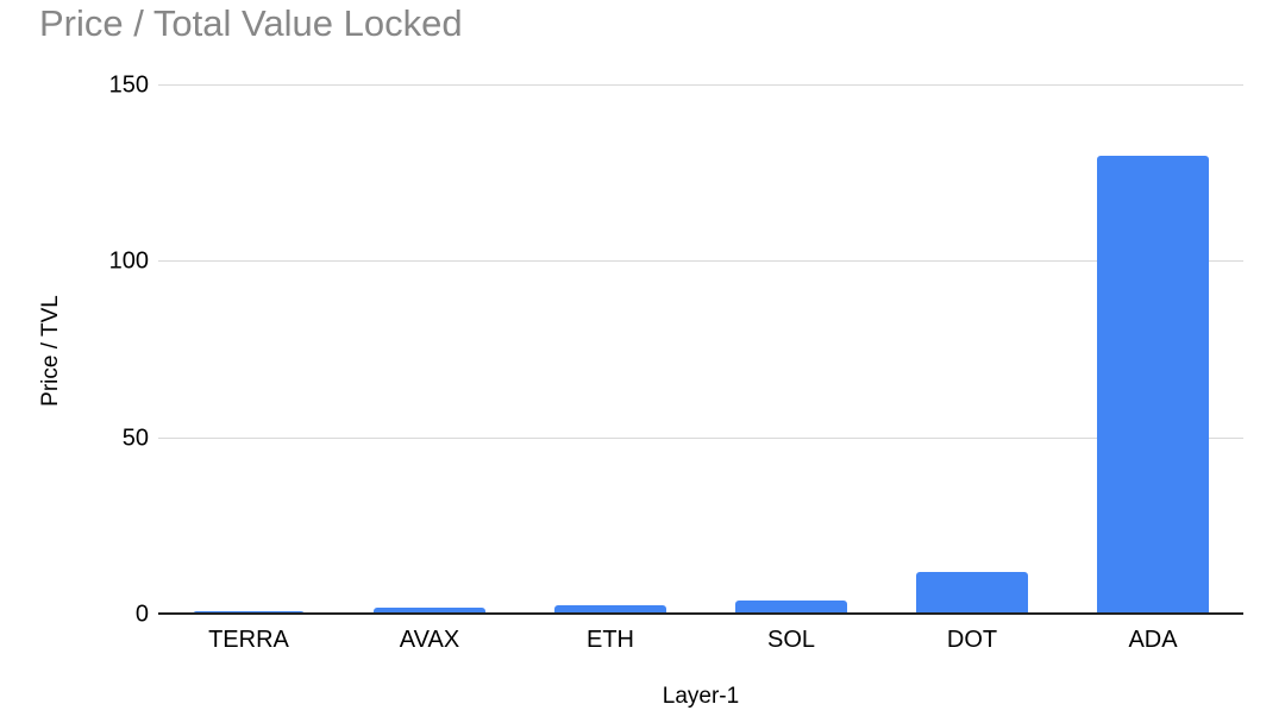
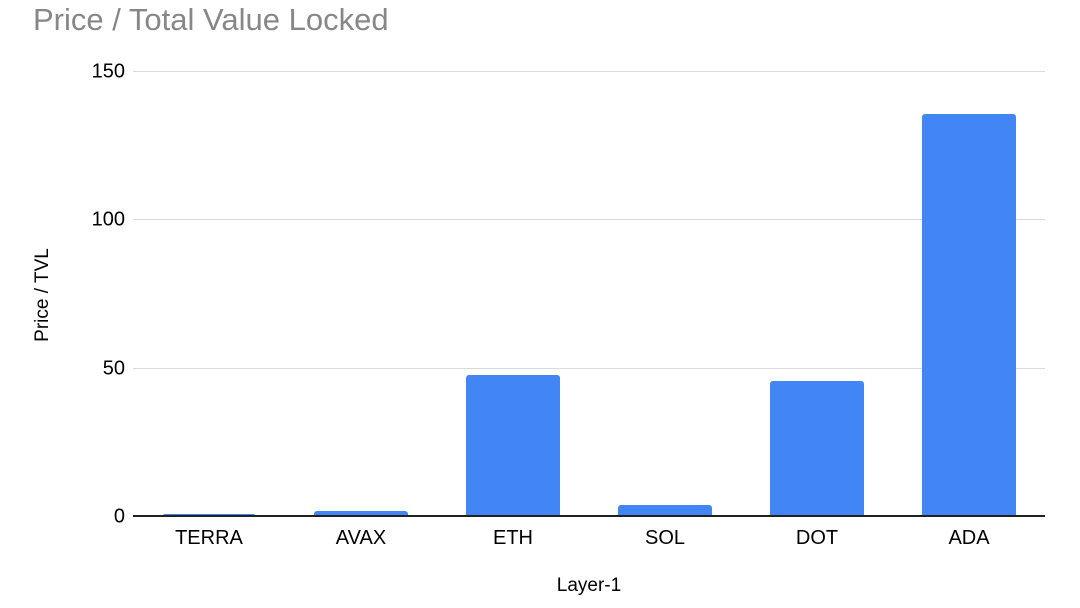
ETH: 3 -> 48
DOT: 12 -> 46
ADA: 130 -> 136
